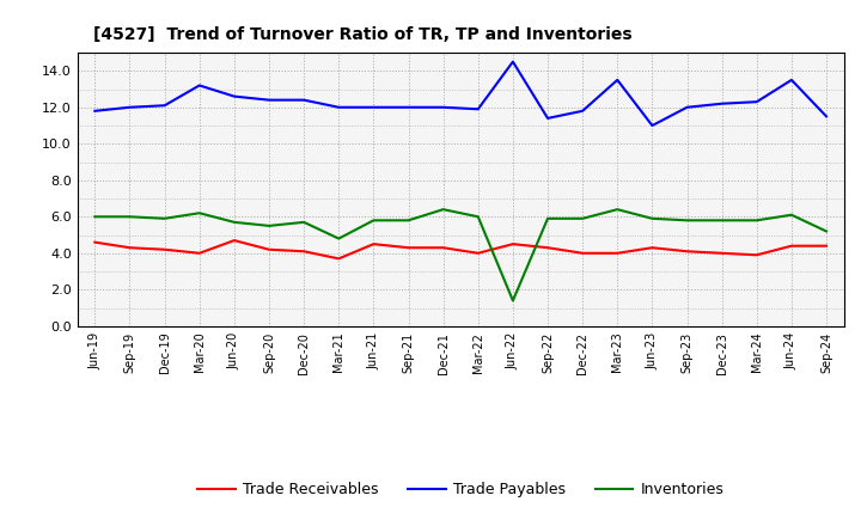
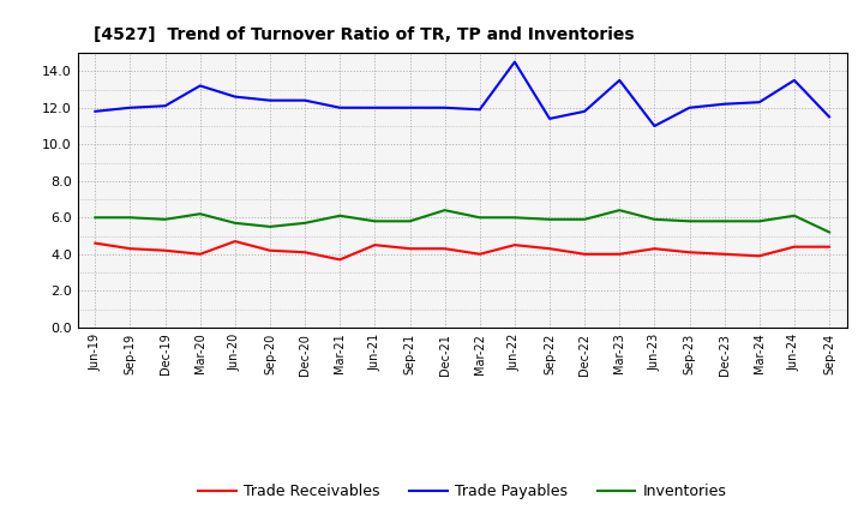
Inventories/Mar-21: 4.8 -> 6.1
Inventories/Jun-22: 1.4 -> 6.0
